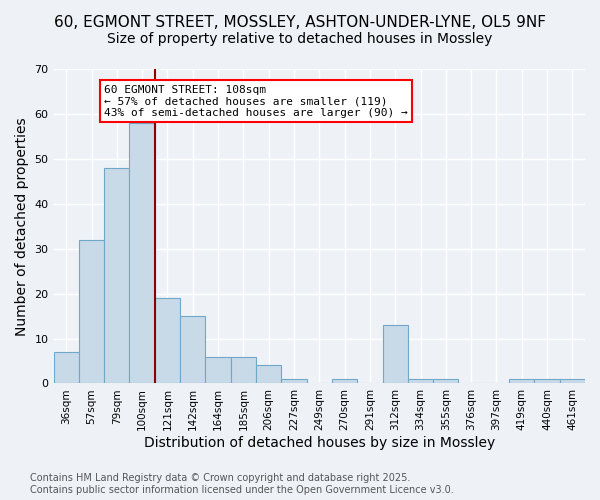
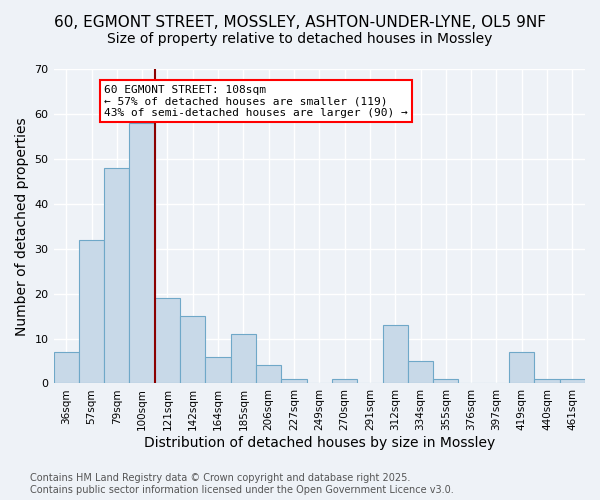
185sqm: 6 -> 11
334sqm: 1 -> 5
419sqm: 1 -> 7
